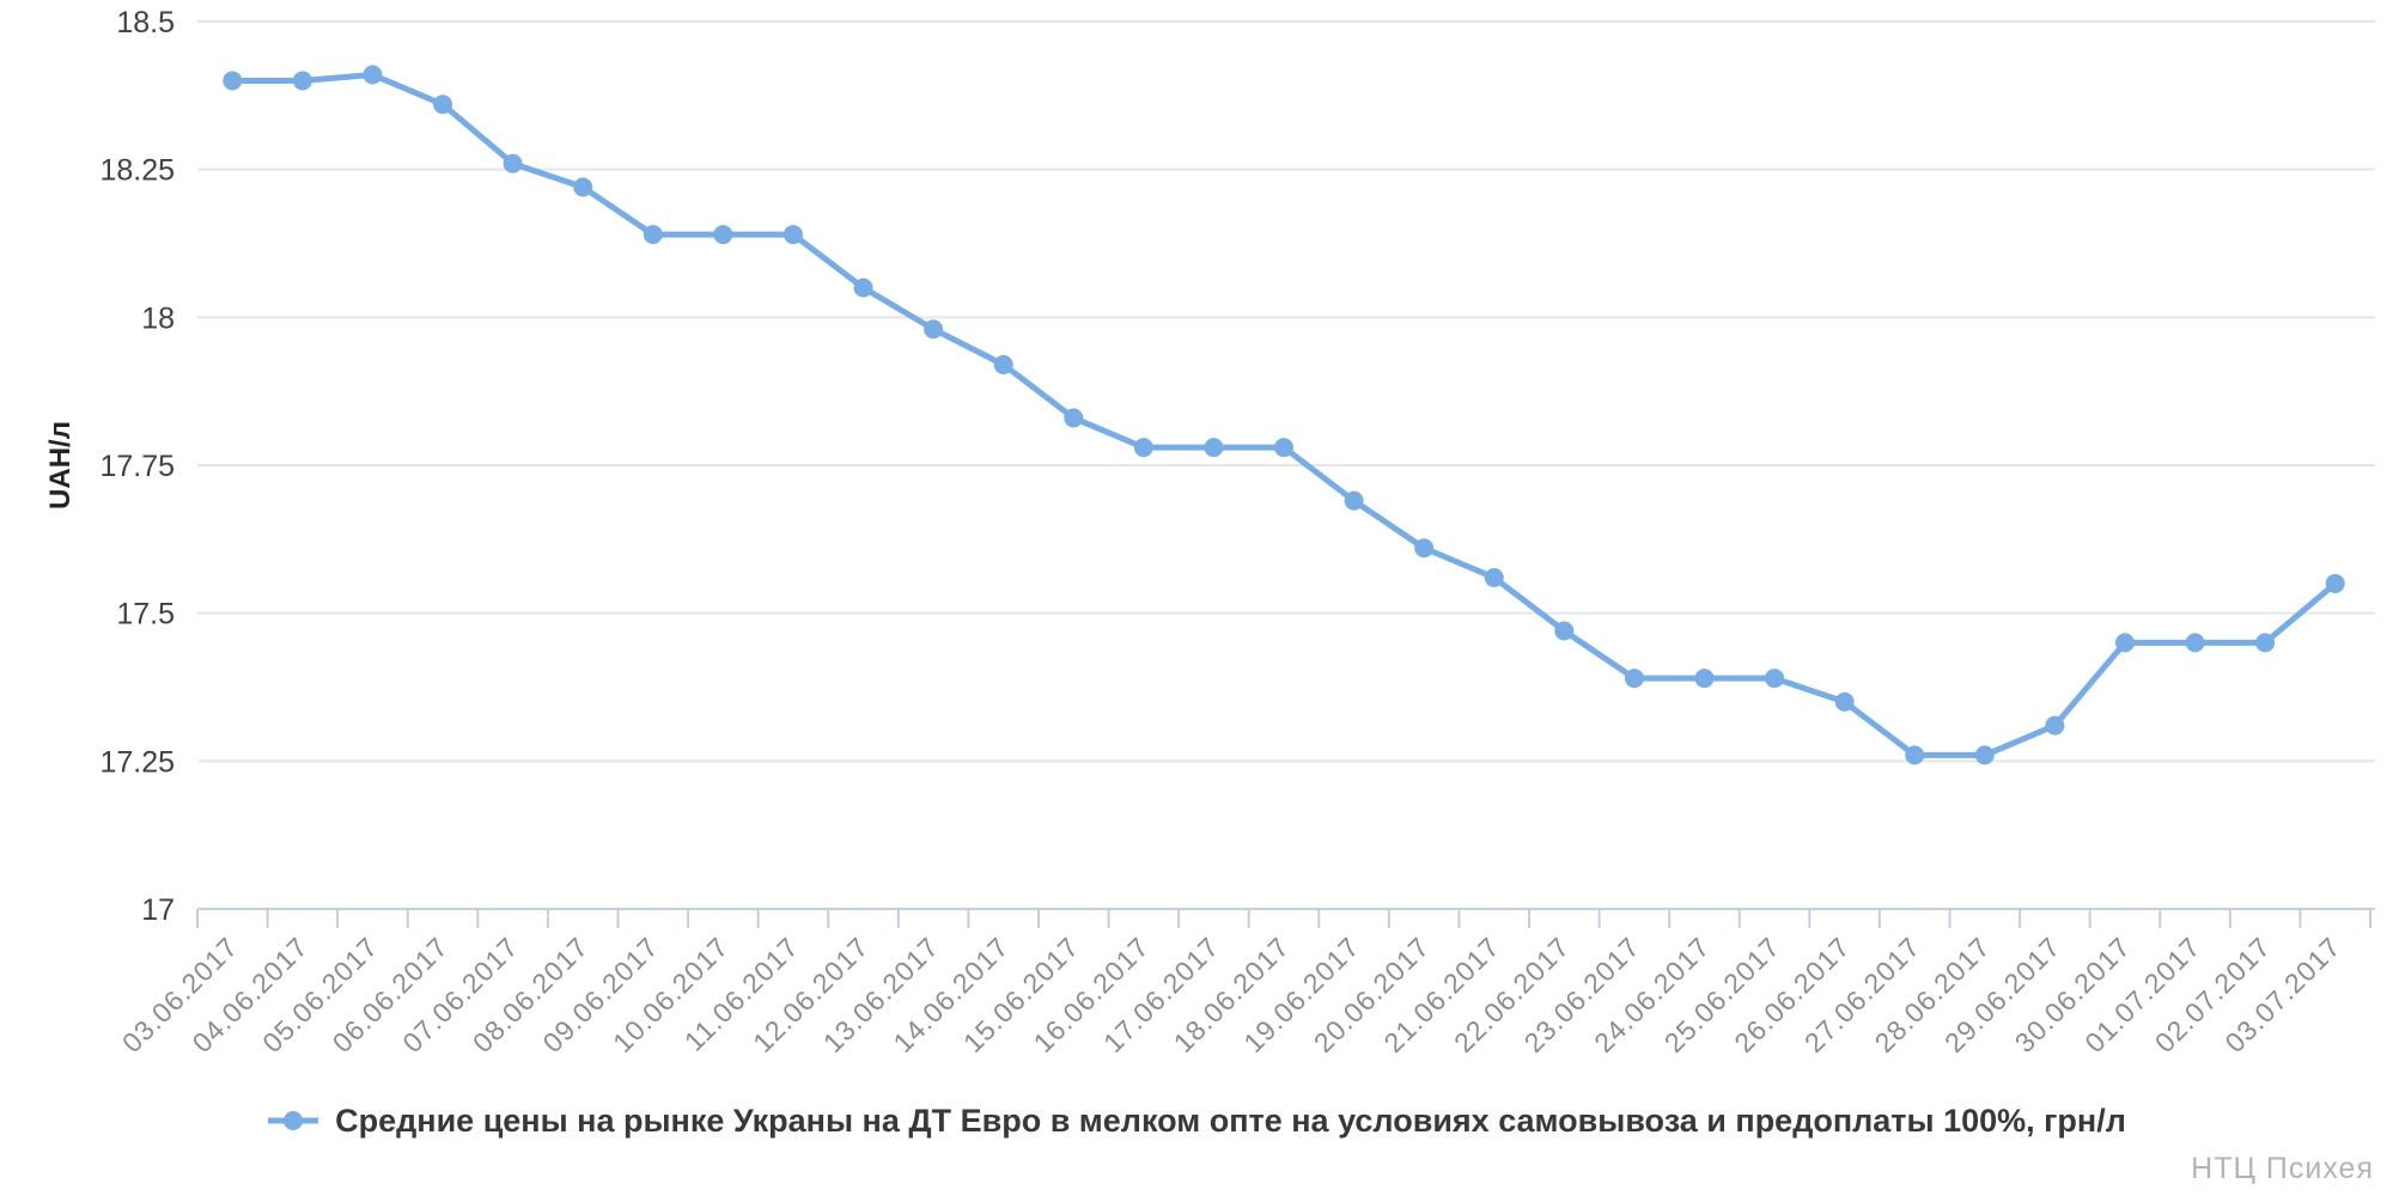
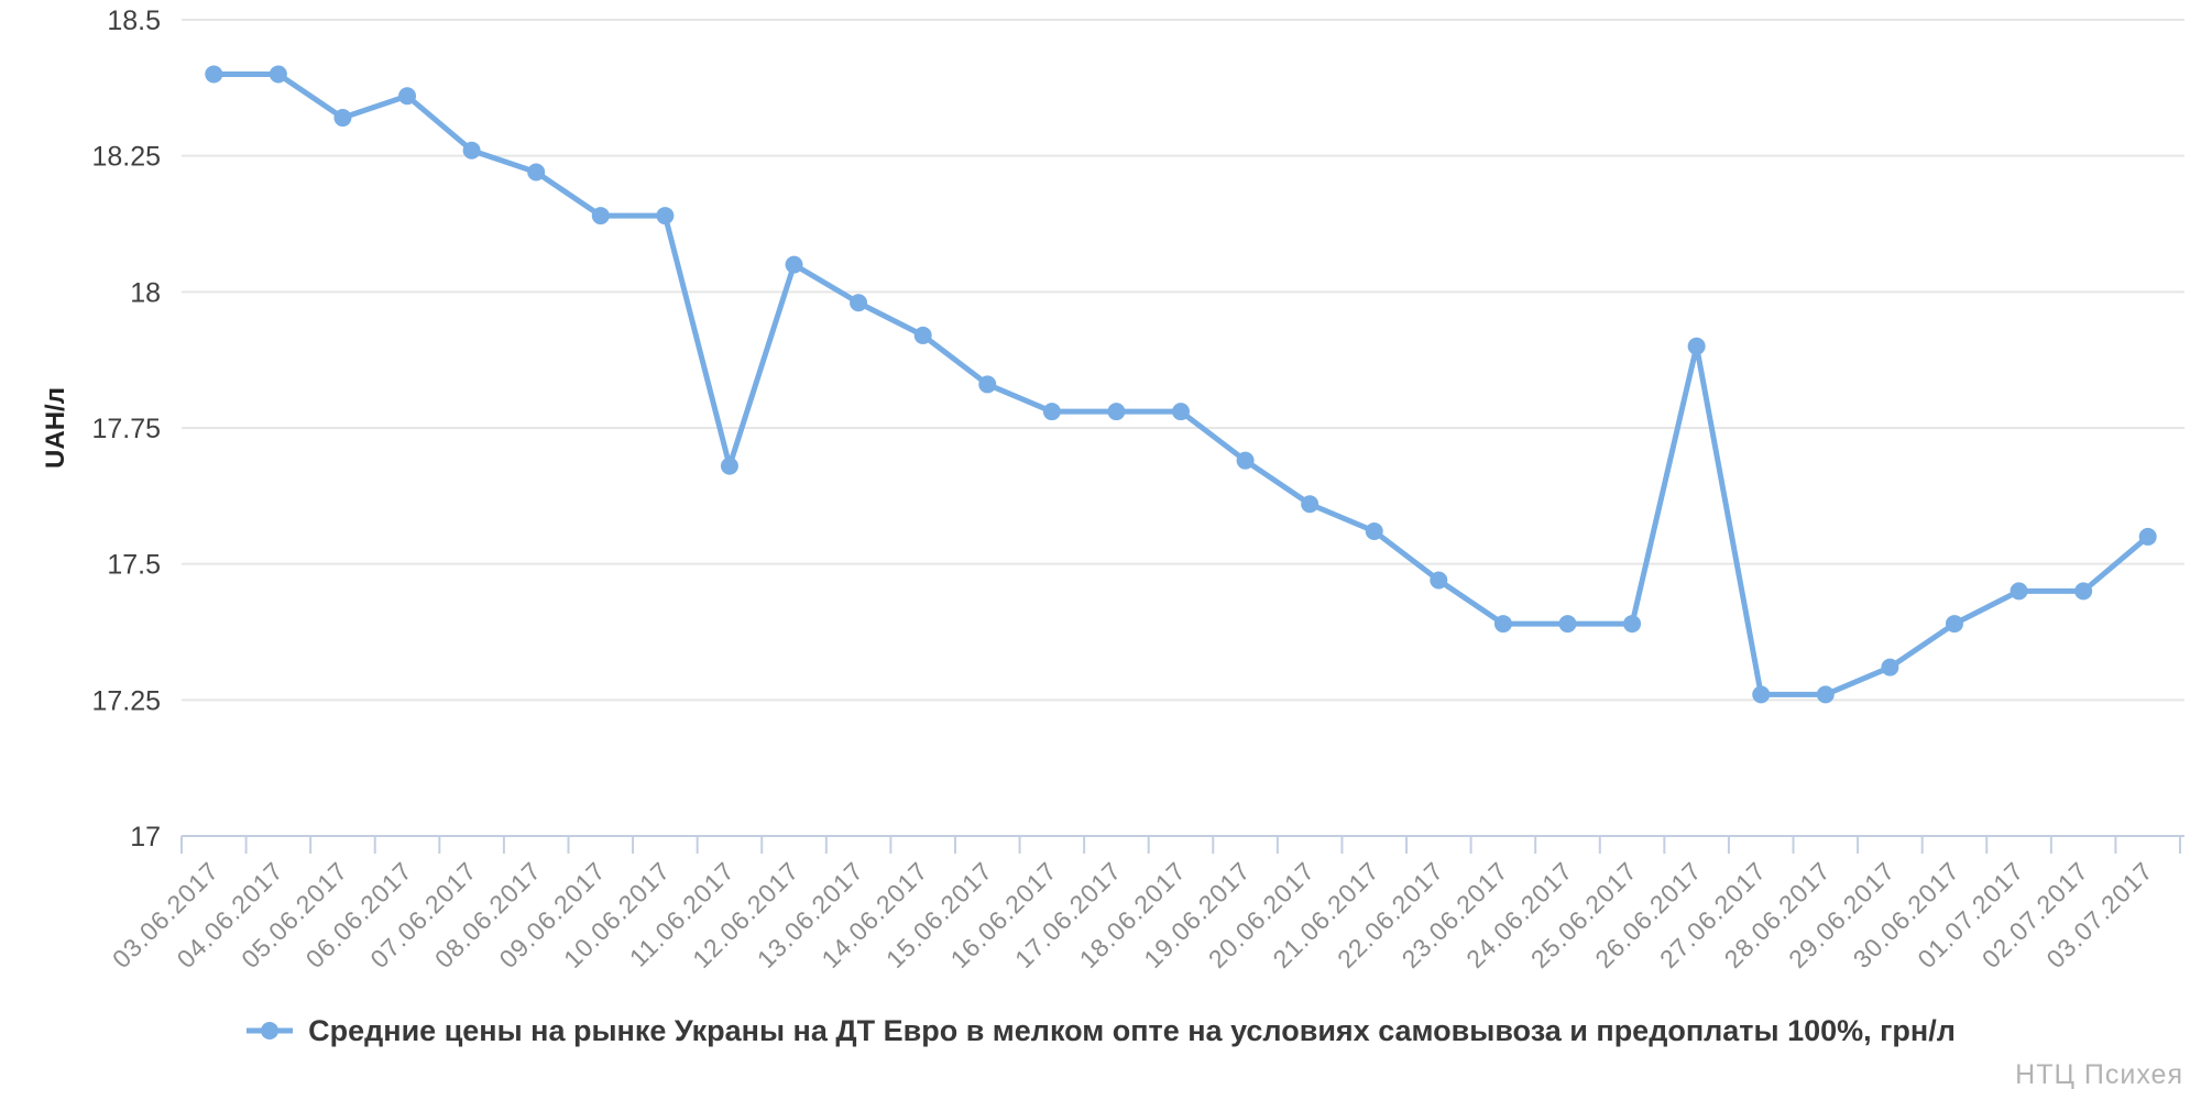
05.06.2017: 18.41 -> 18.32
11.06.2017: 18.14 -> 17.68
26.06.2017: 17.35 -> 17.90
30.06.2017: 17.45 -> 17.39
